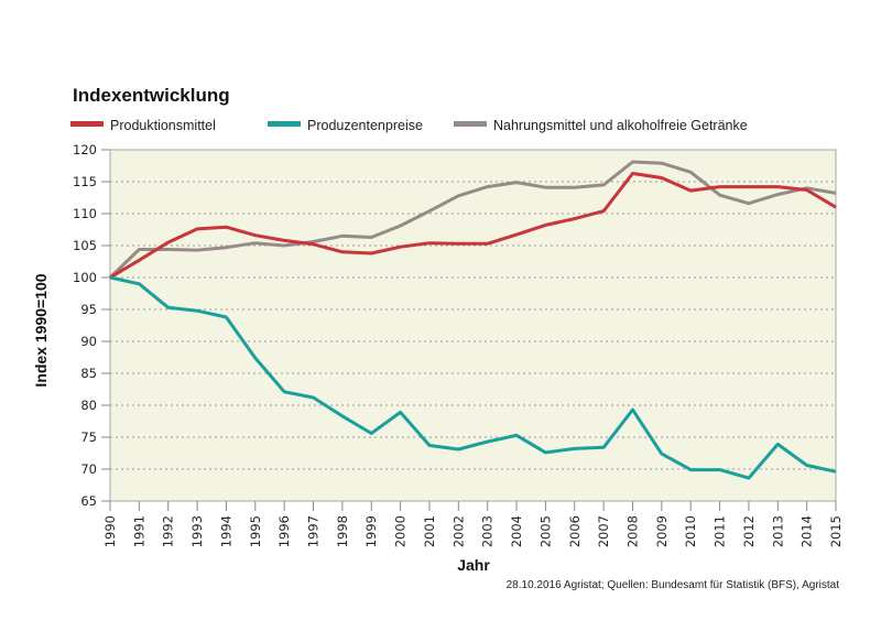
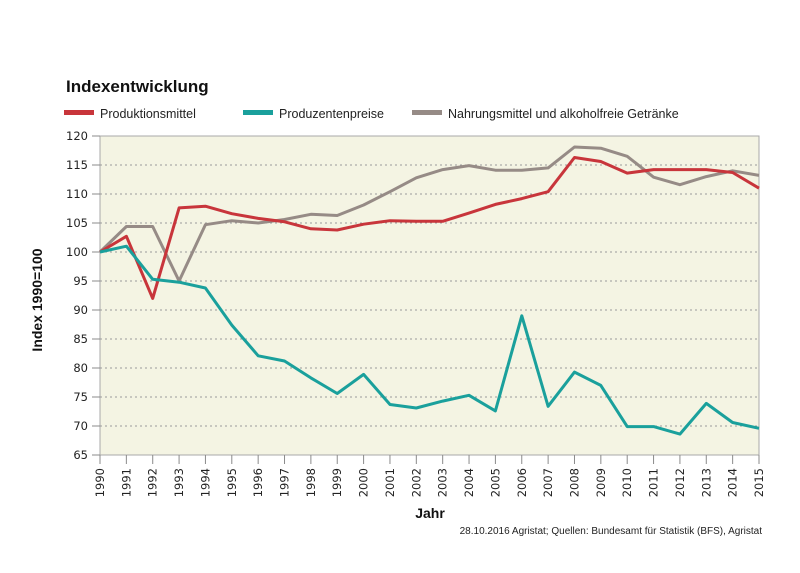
Produzentenpreise/1991: 99 -> 101
Produktionsmittel/1992: 106 -> 92
Nahrungsmittel und alkoholfreie Getränke/1993: 104 -> 95
Produzentenpreise/2006: 73 -> 89
Produzentenpreise/2009: 72 -> 77
